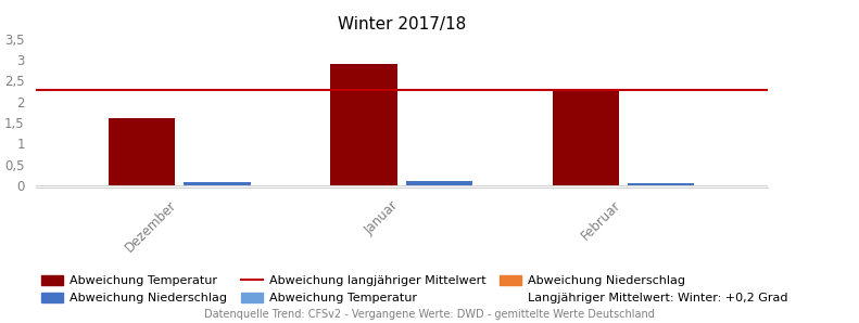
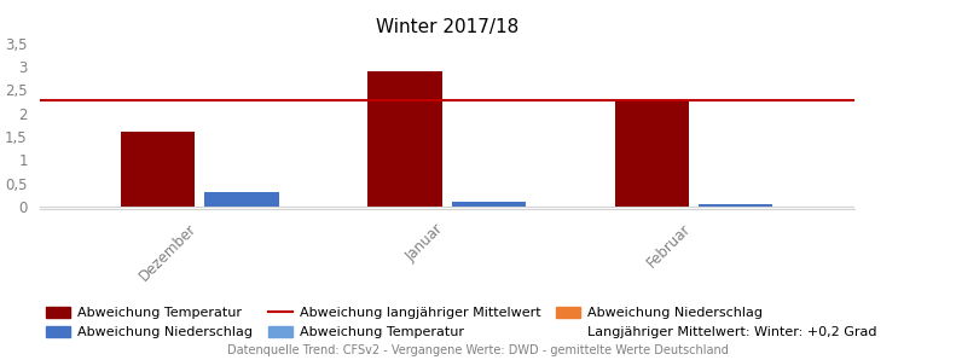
Abweichung Niederschlag/Dezember: 0,08 -> 0,30
